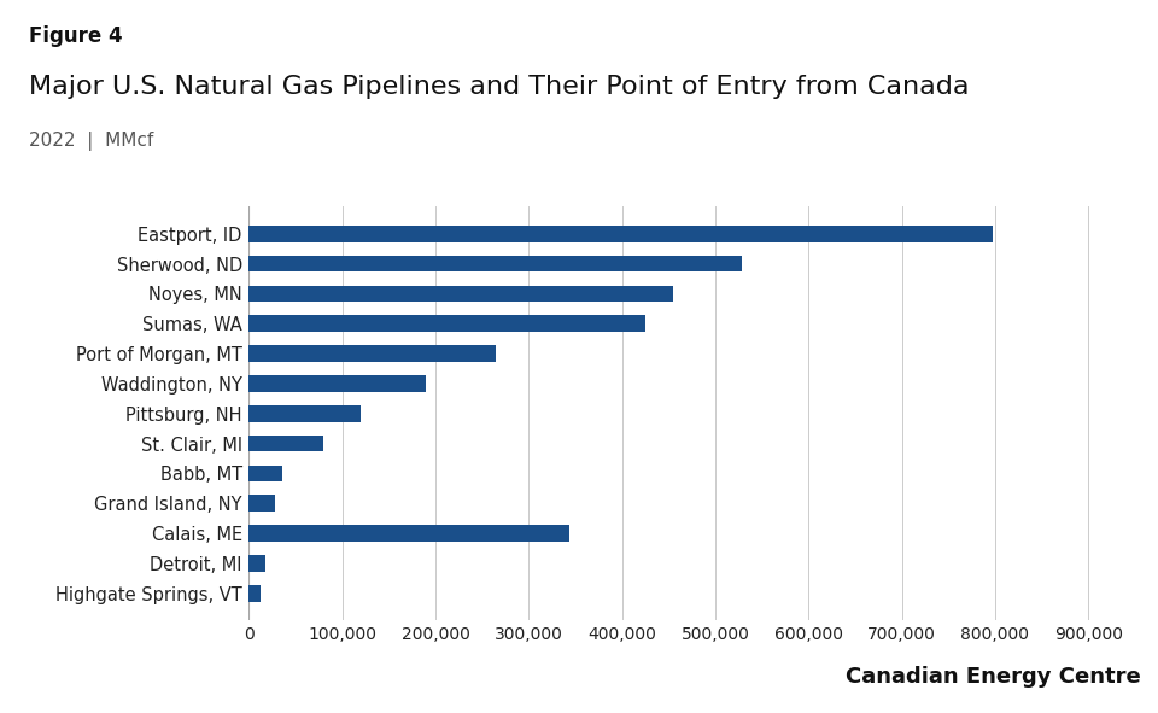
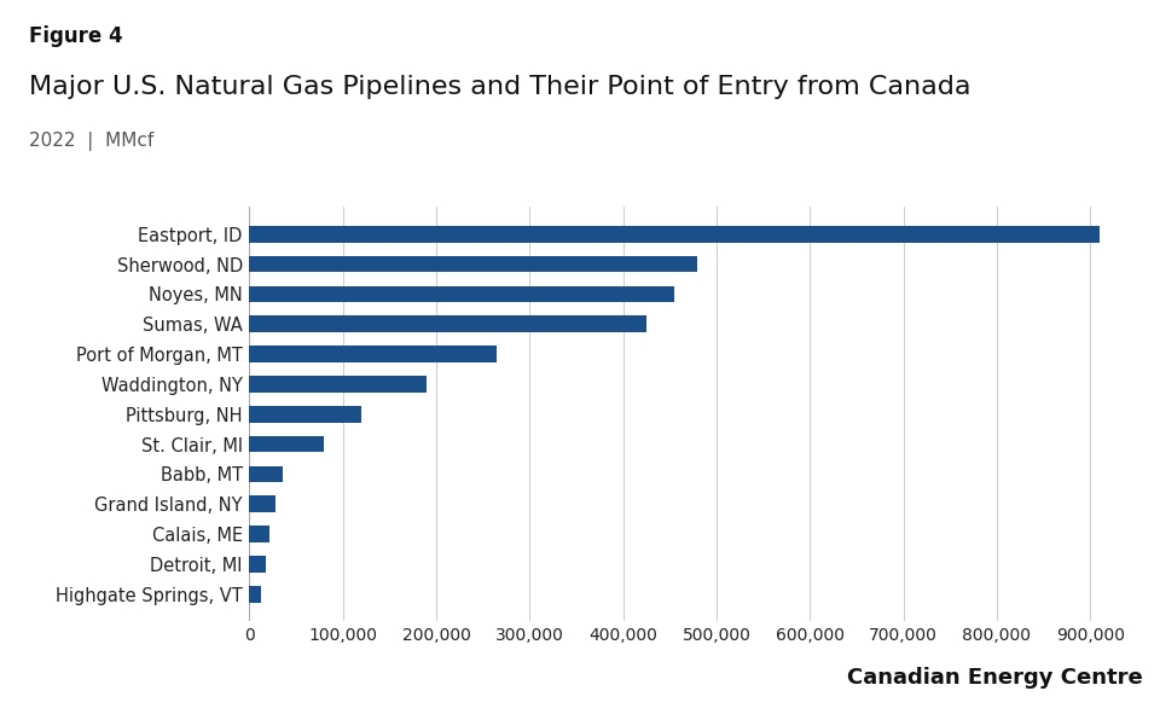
Eastport, ID: 798,000 -> 910,000
Sherwood, ND: 528,000 -> 480,000
Calais, ME: 344,000 -> 22,000
